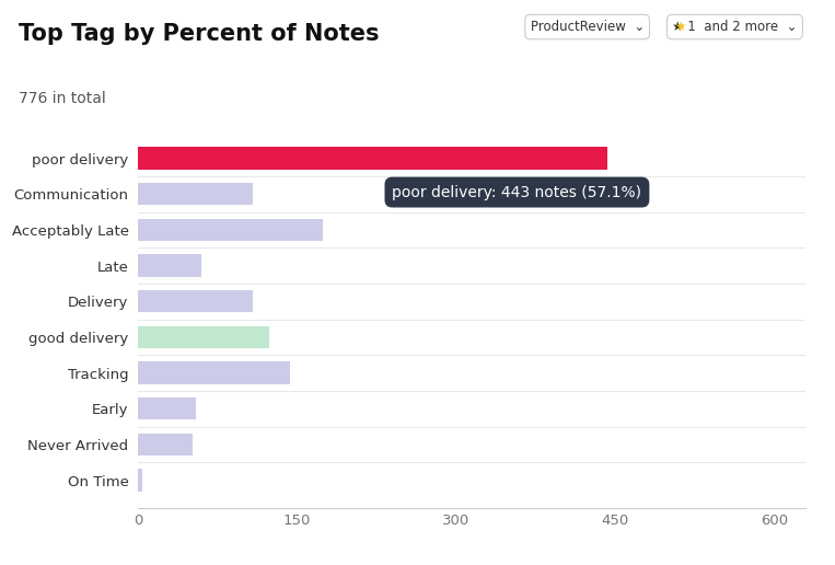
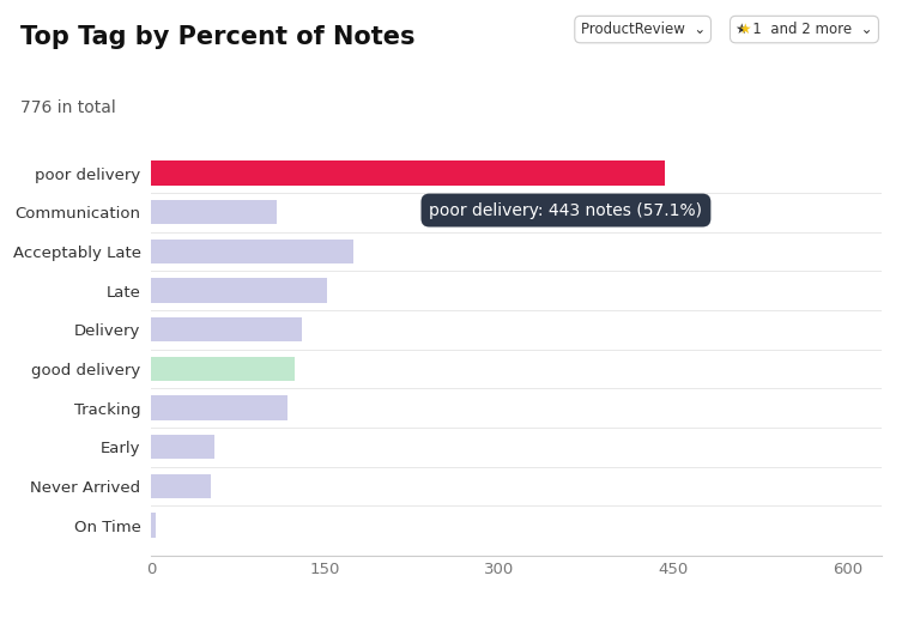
Late: 60 -> 152
Delivery: 108 -> 130
Tracking: 144 -> 118
